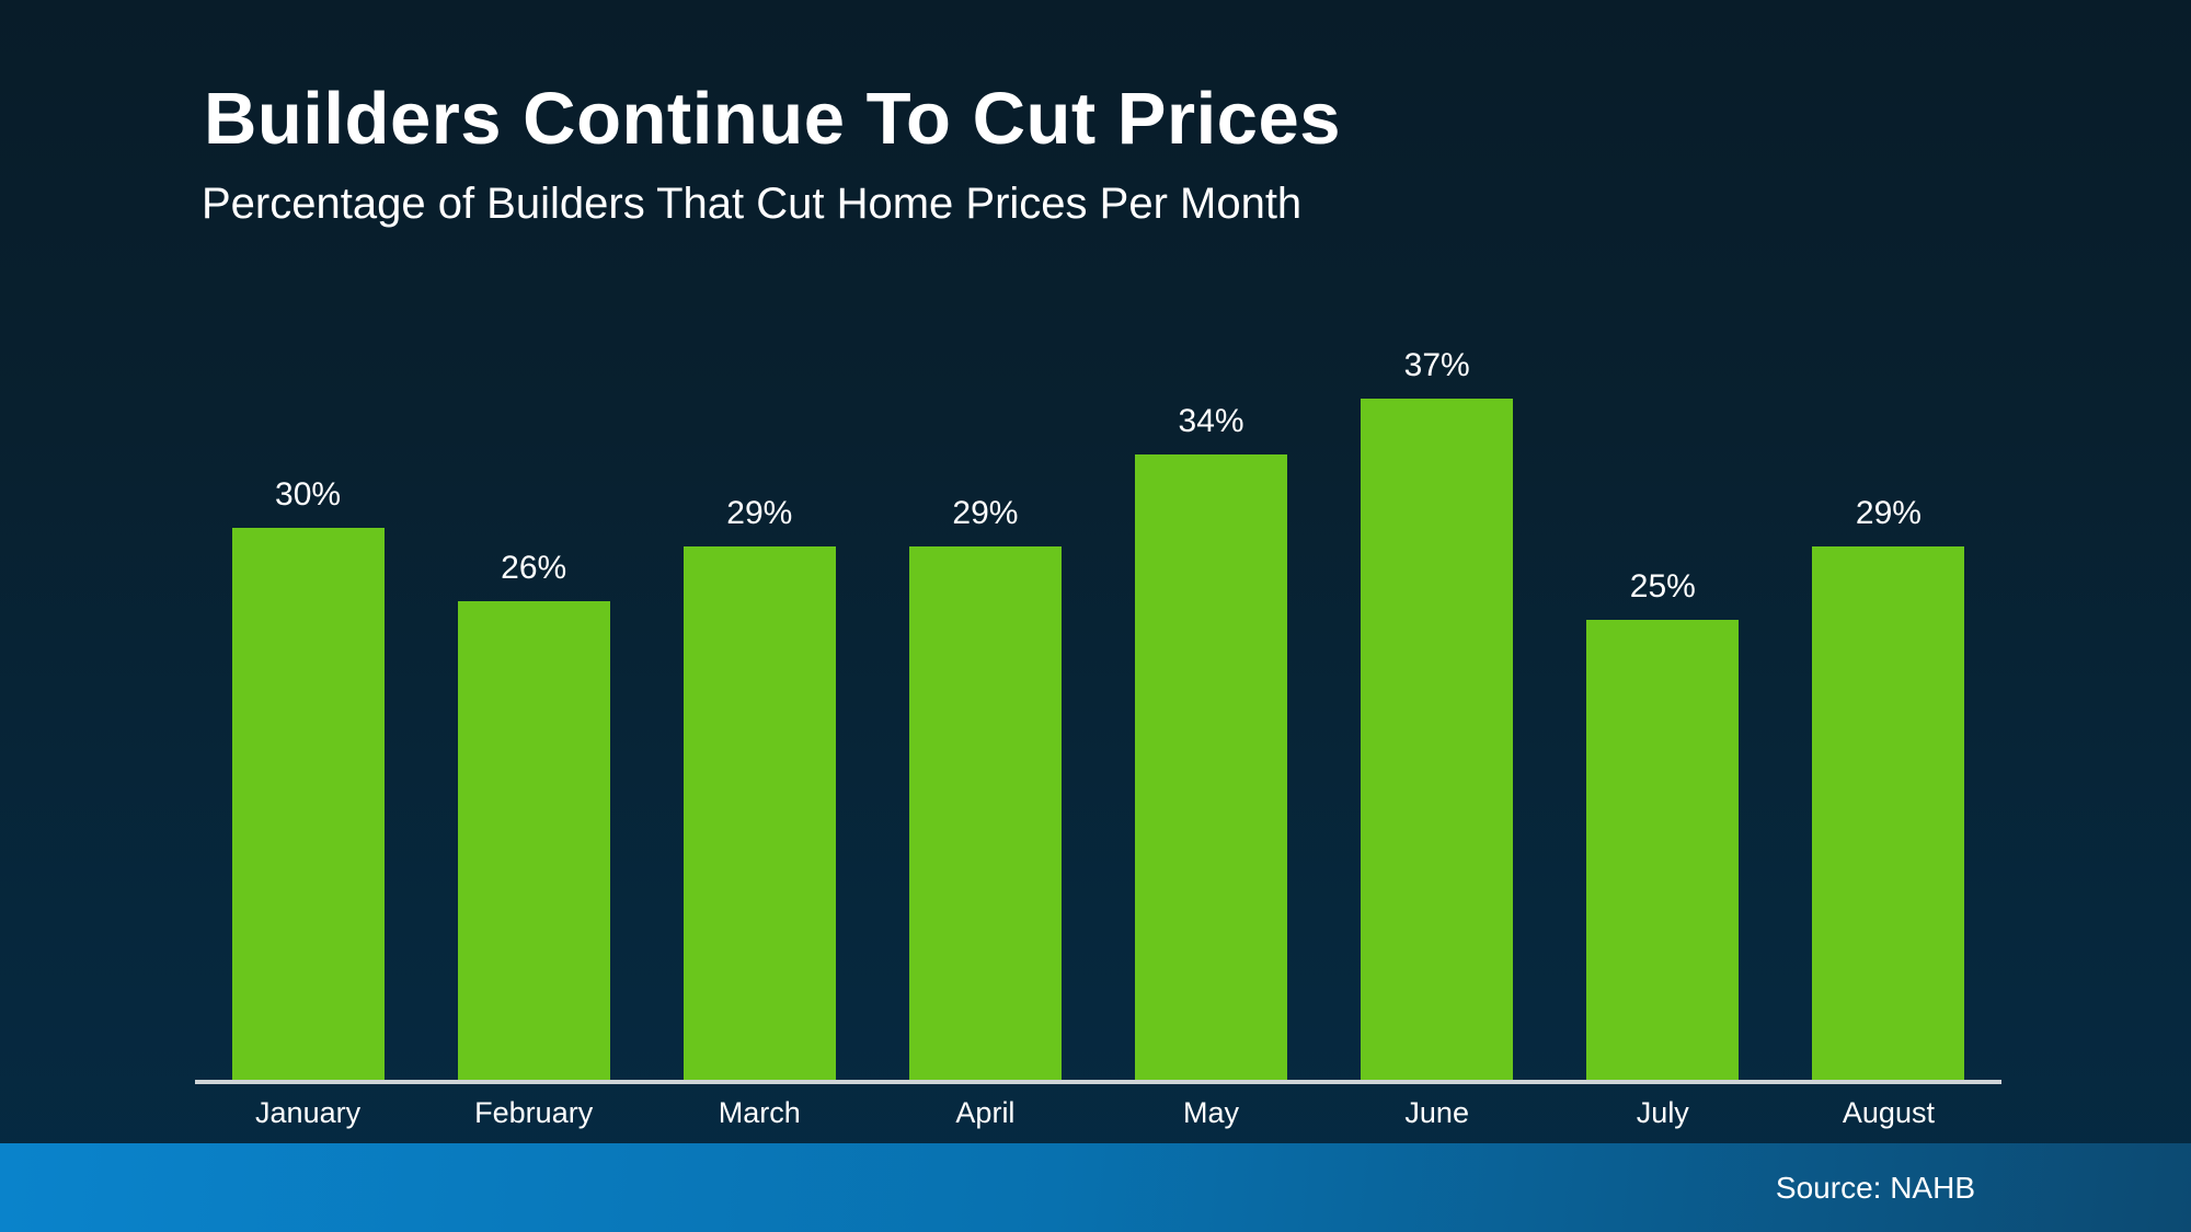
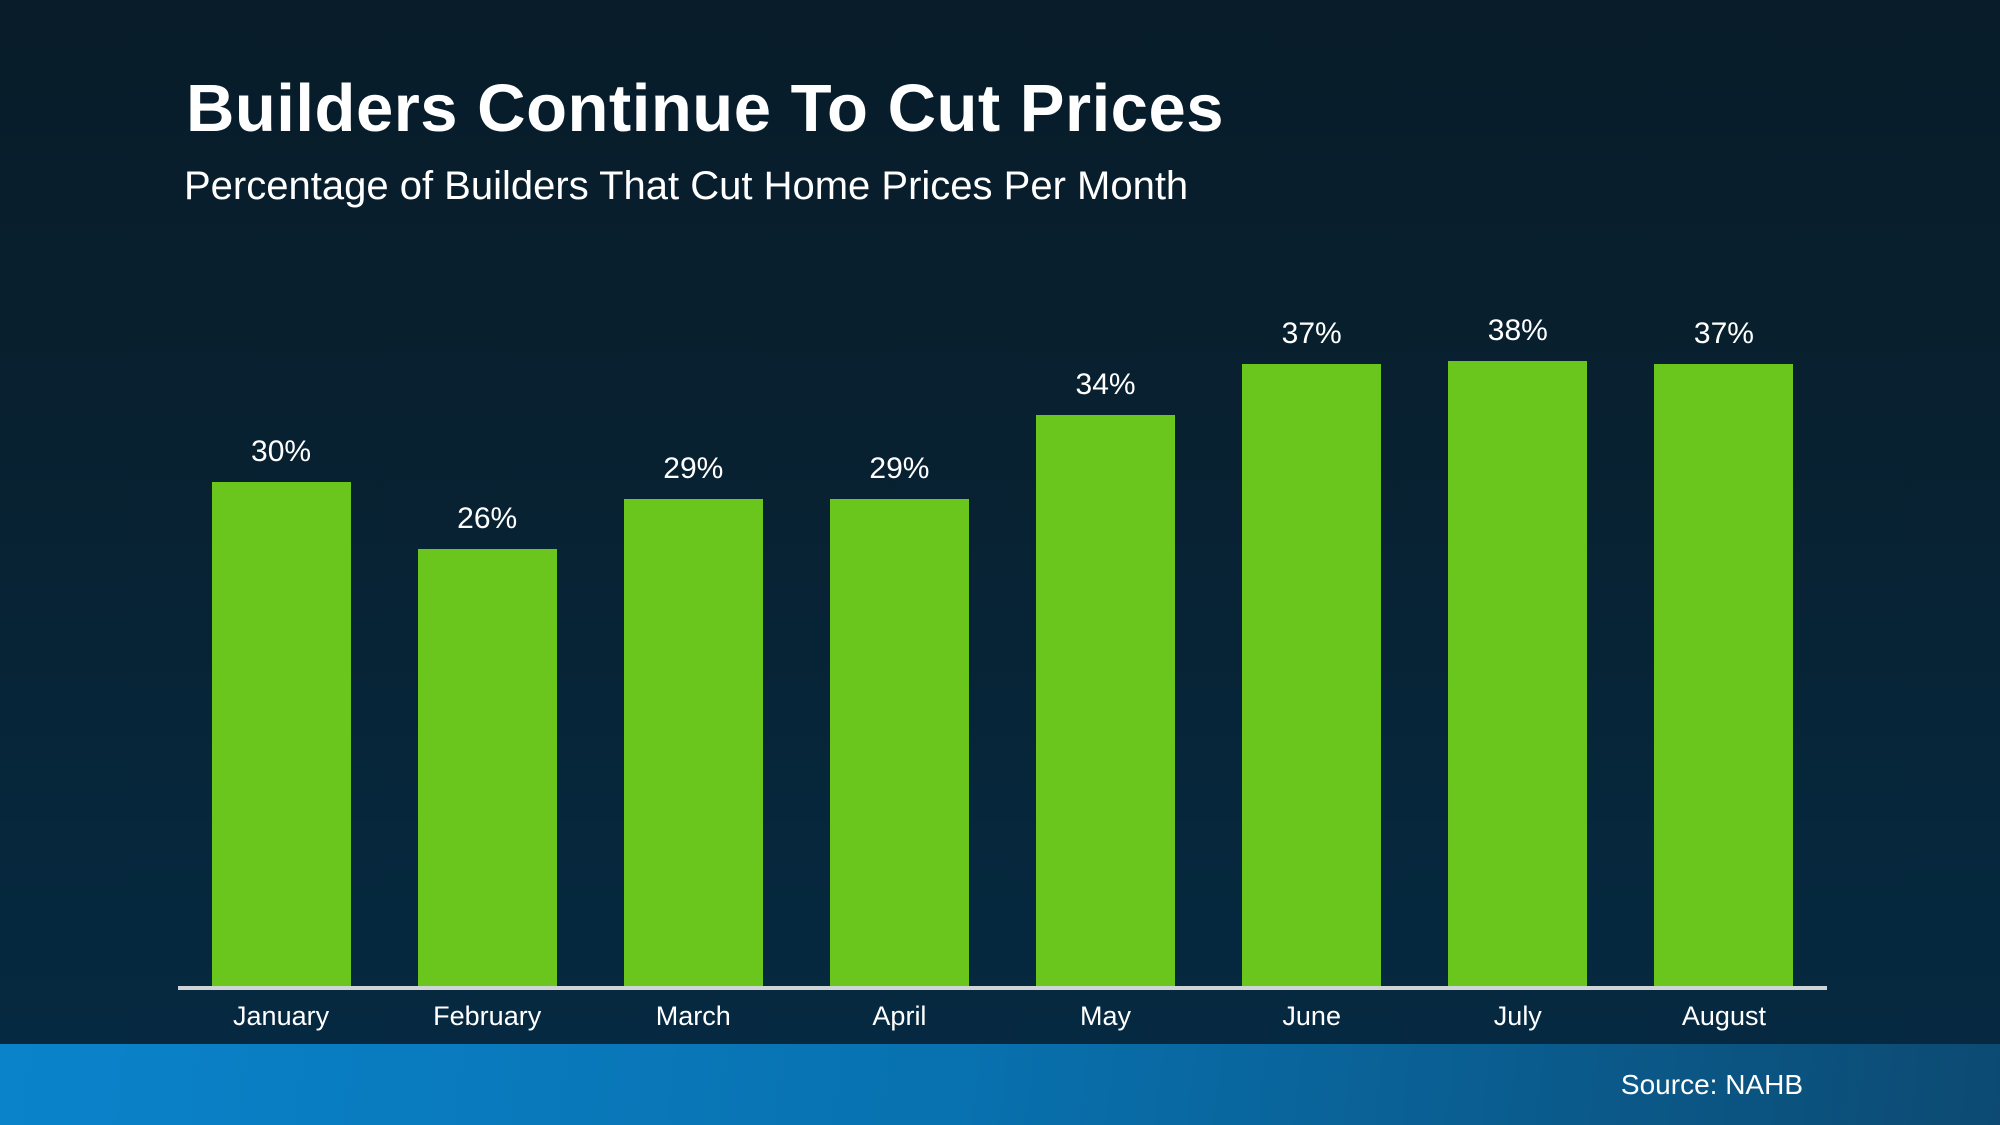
July: 25% -> 38%
August: 29% -> 37%
